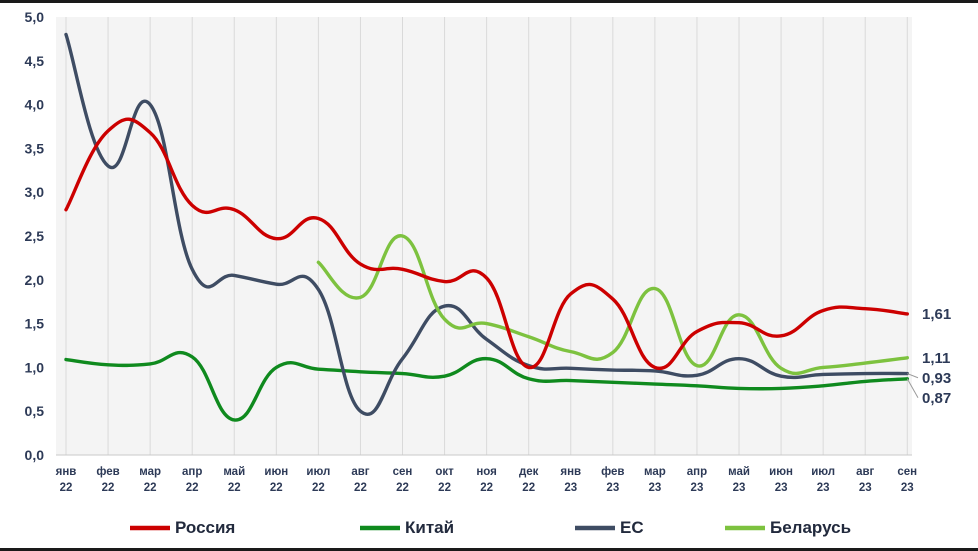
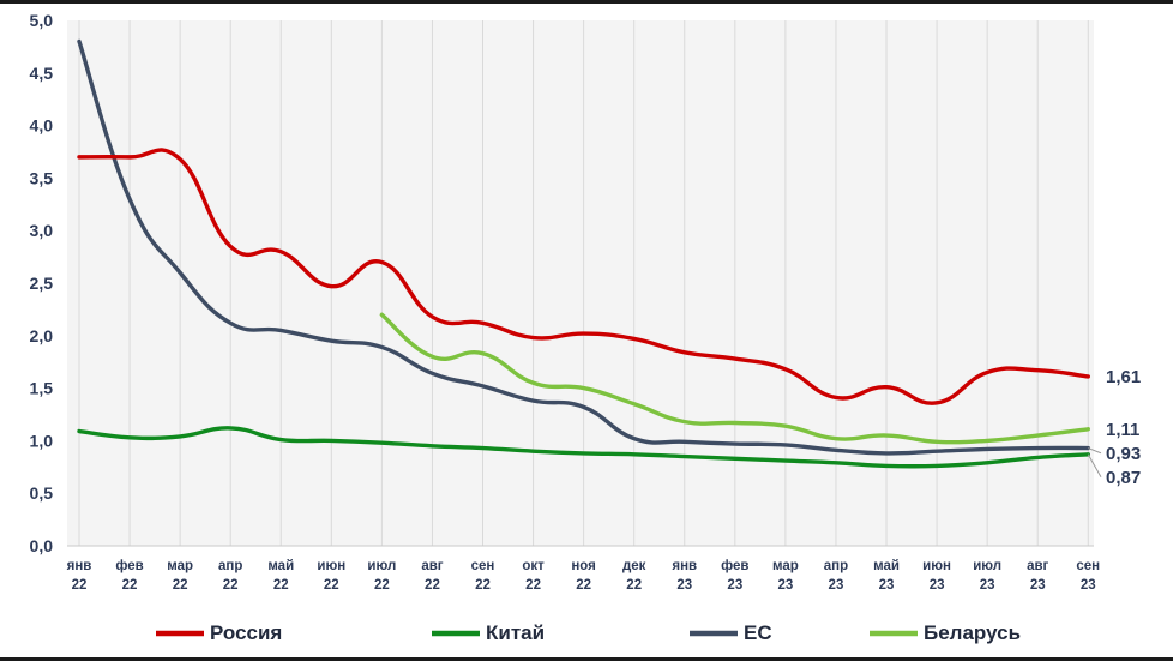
Россия/янв 22: 2,8 -> 3,7
ЕС/мар 22: 4,0 -> 2,6
Китай/май 22: 0,4 -> 1,0
ЕС/авг 22: 0,5 -> 1,6
ЕС/сен 22: 1,1 -> 1,5
Беларусь/сен 22: 2,5 -> 1,8
ЕС/окт 22: 1,7 -> 1,4
Китай/ноя 22: 1,1 -> 0,9
Россия/дек 22: 1,0 -> 2,0
Россия/мар 23: 1,0 -> 1,7
Беларусь/мар 23: 1,9 -> 1,1
ЕС/май 23: 1,1 -> 0,9
Беларусь/май 23: 1,6 -> 1,1
